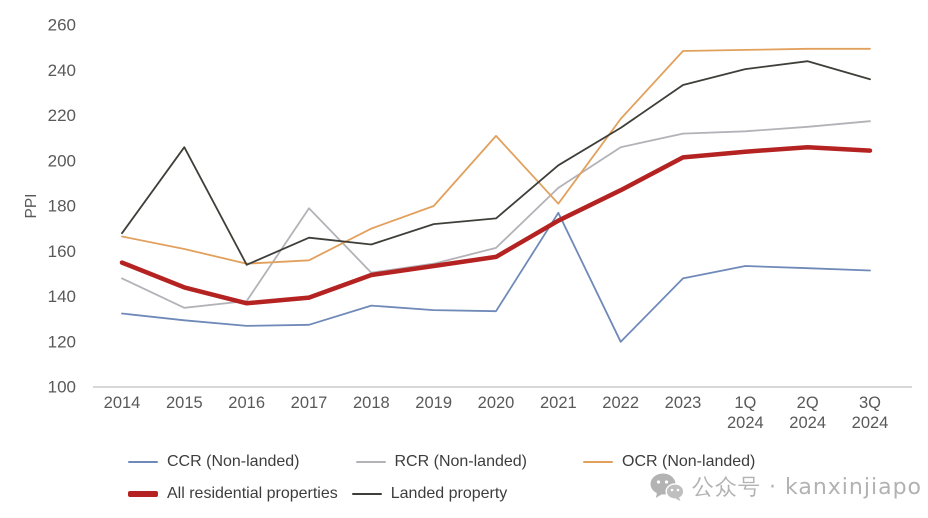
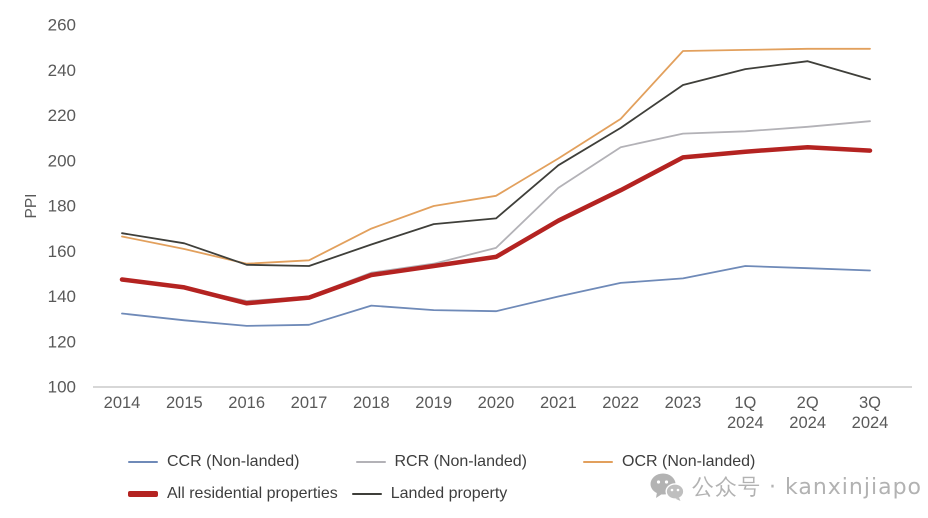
All residential properties/2014: 155 -> 148
RCR (Non-landed)/2015: 135 -> 144
Landed property/2015: 206 -> 164
RCR (Non-landed)/2017: 179 -> 140
Landed property/2017: 166 -> 154
OCR (Non-landed)/2020: 211 -> 184
CCR (Non-landed)/2021: 177 -> 140
OCR (Non-landed)/2021: 181 -> 201
CCR (Non-landed)/2022: 120 -> 146
